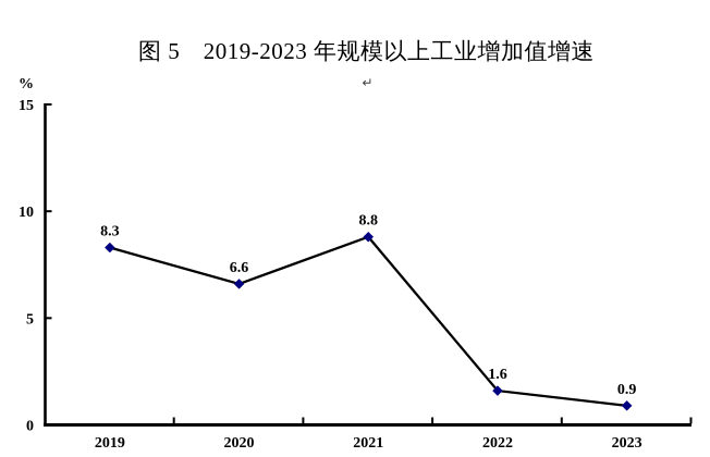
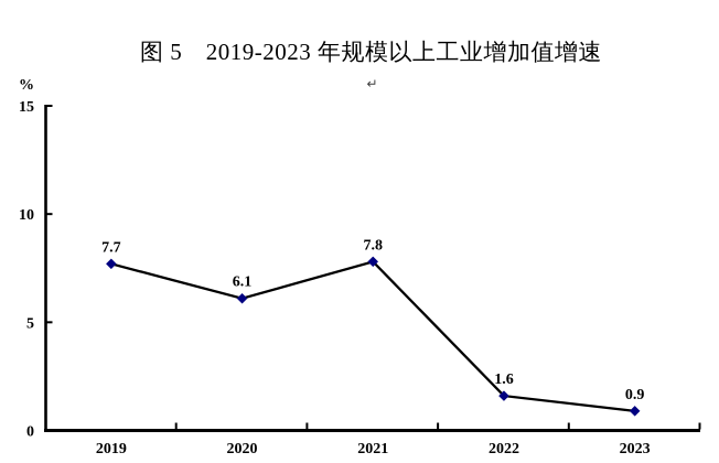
2019: 8.3 -> 7.7
2020: 6.6 -> 6.1
2021: 8.8 -> 7.8
